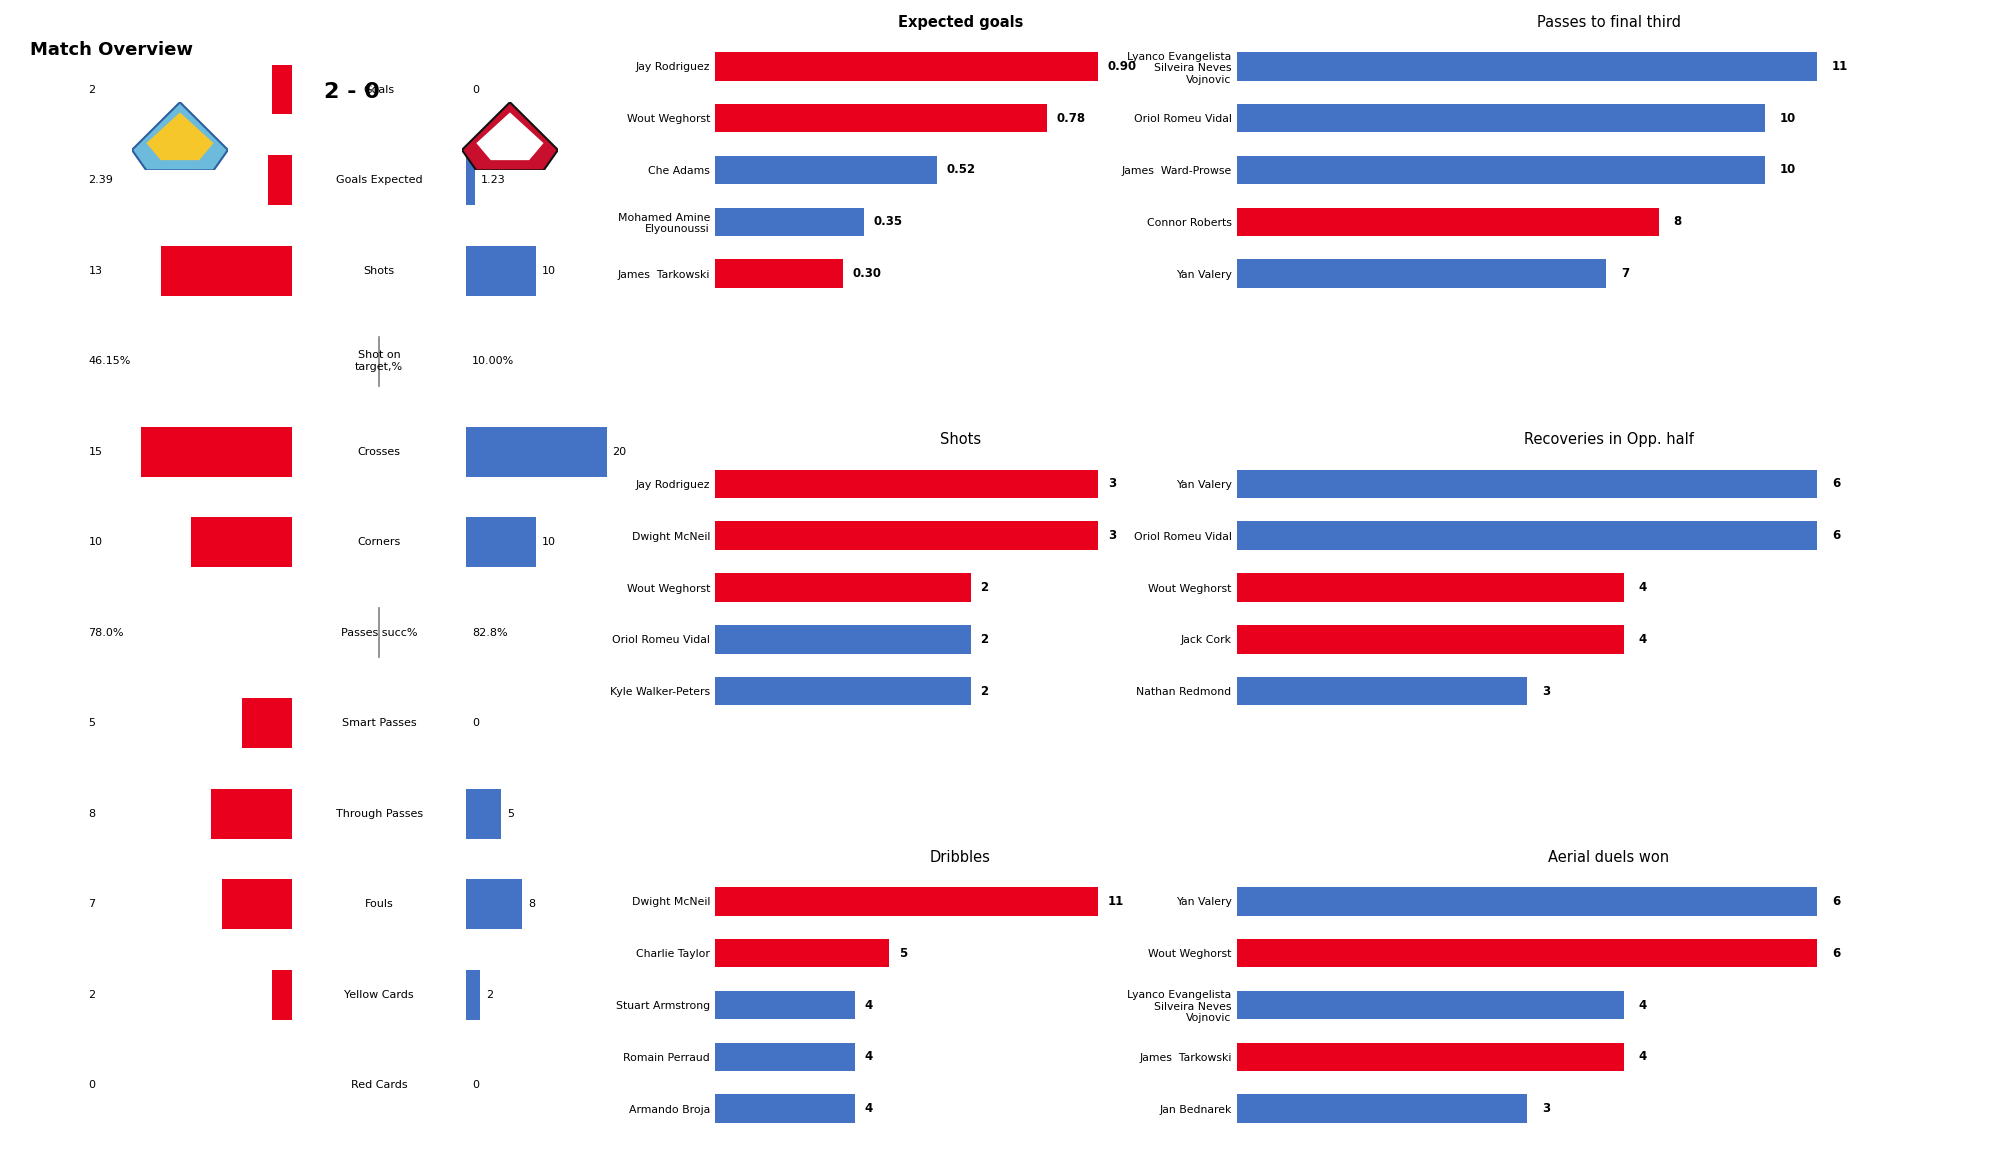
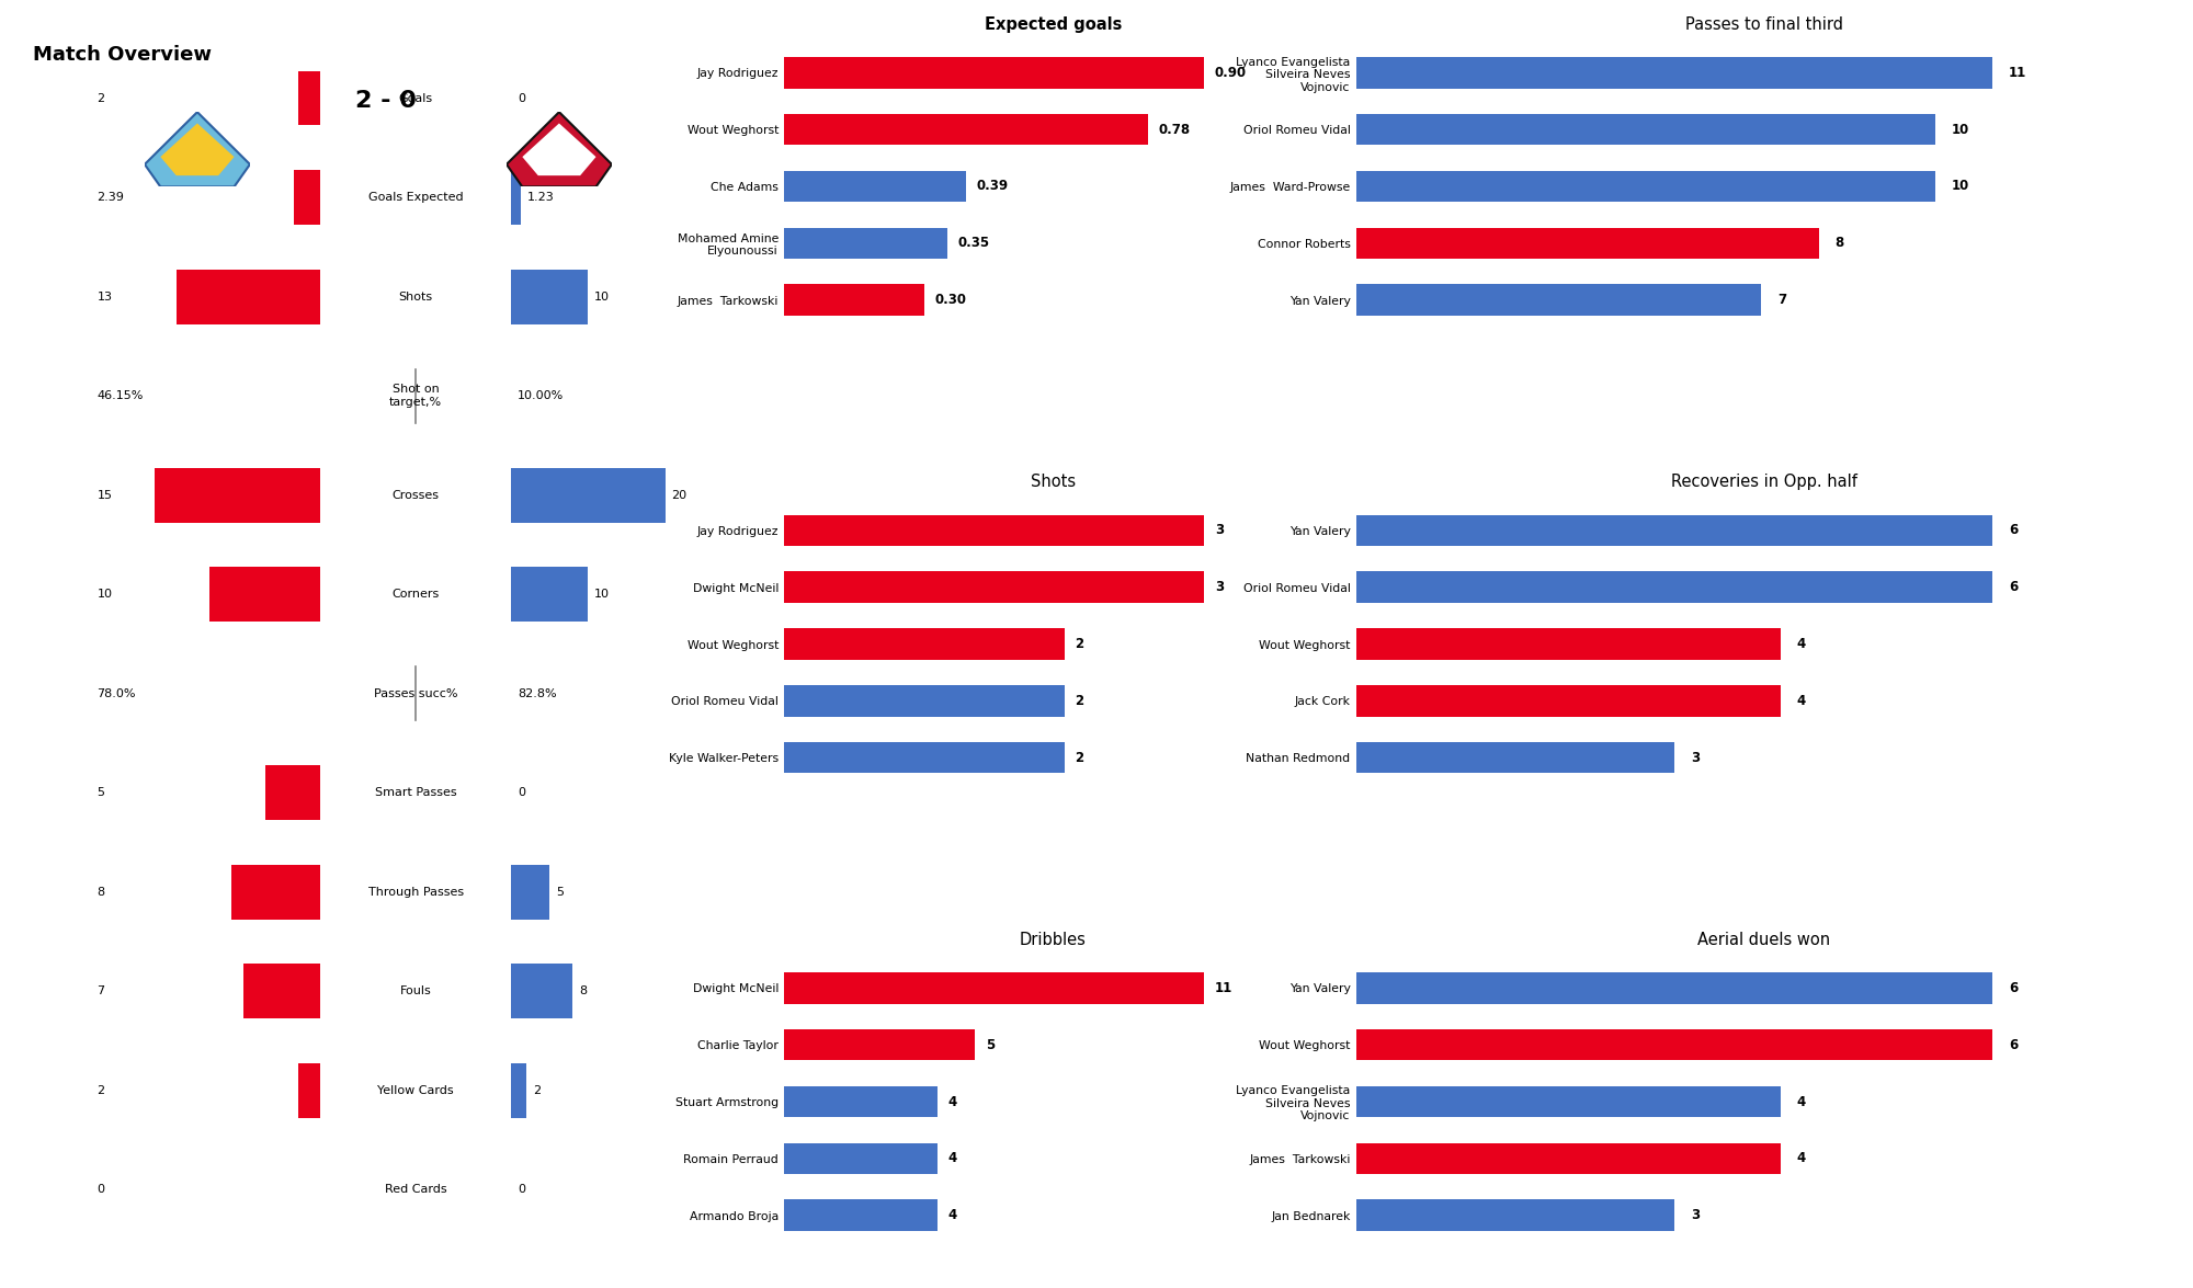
Expected goals/Che Adams: 0.52 -> 0.39
